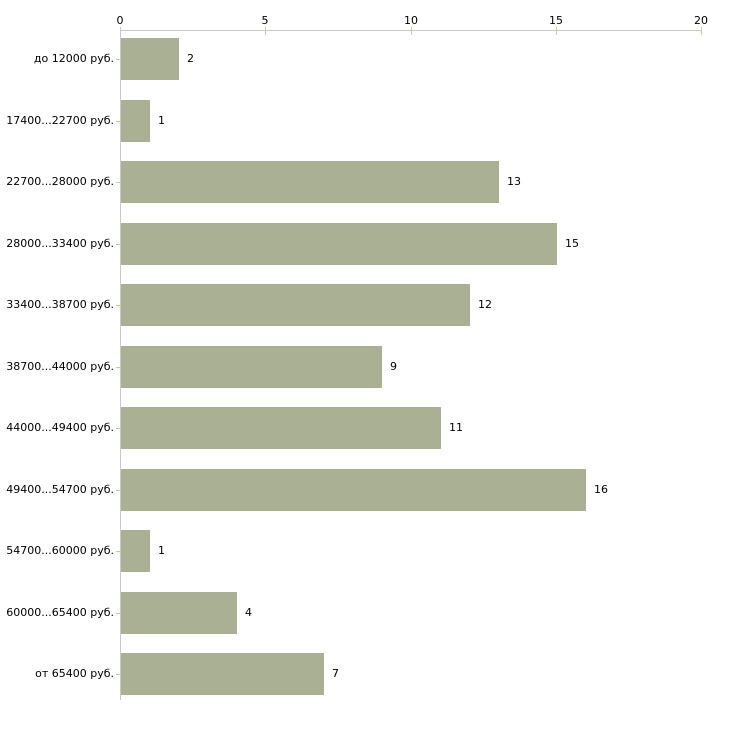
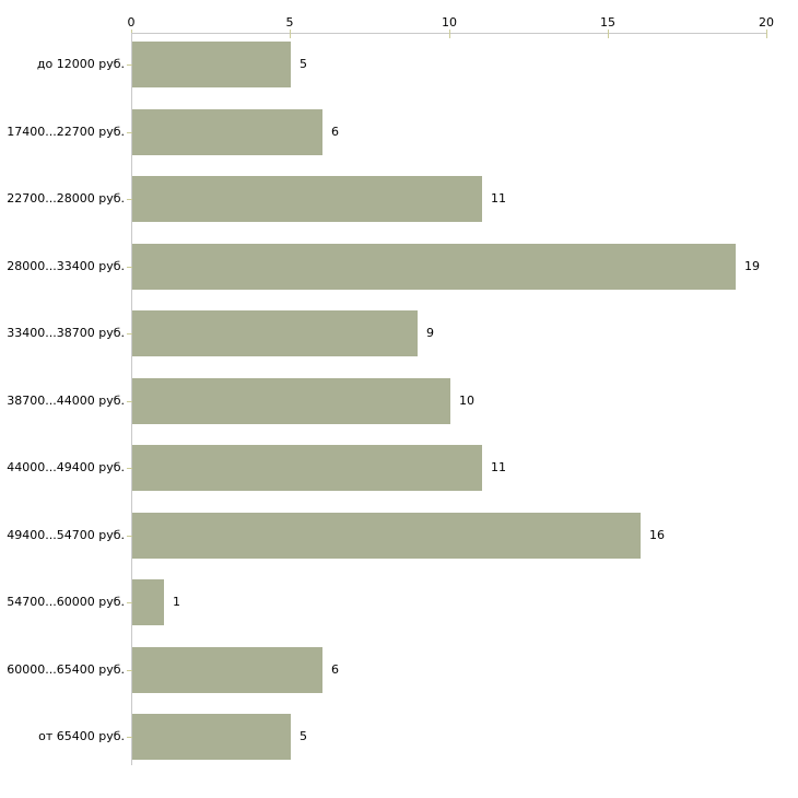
до 12000 руб.: 2 -> 5
17400...22700 руб.: 1 -> 6
22700...28000 руб.: 13 -> 11
28000...33400 руб.: 15 -> 19
33400...38700 руб.: 12 -> 9
38700...44000 руб.: 9 -> 10
60000...65400 руб.: 4 -> 6
от 65400 руб.: 7 -> 5
